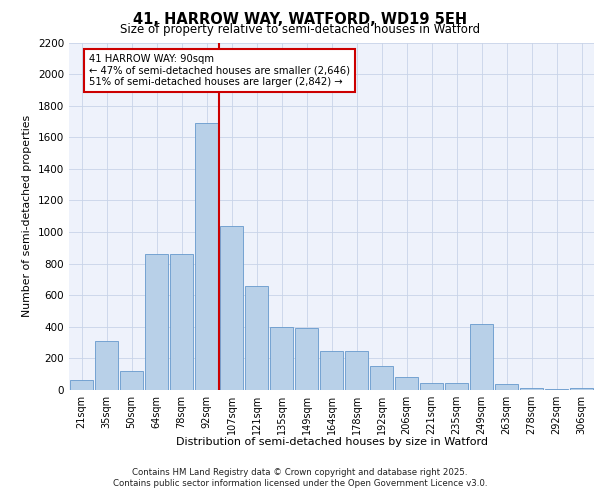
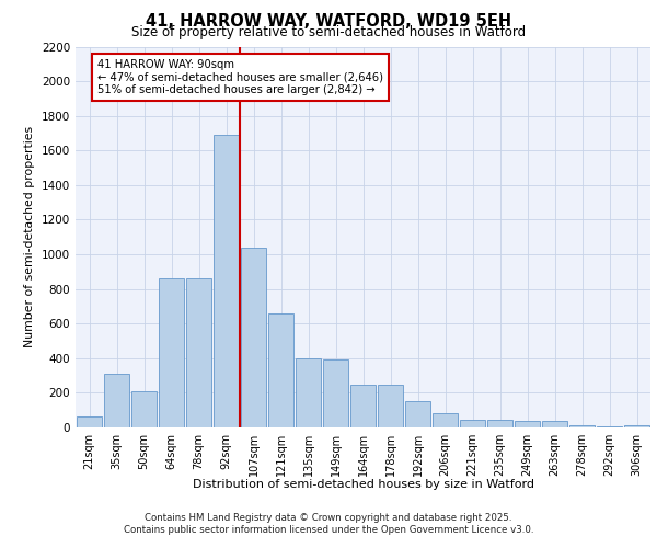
50sqm: 120 -> 210
249sqm: 420 -> 40
